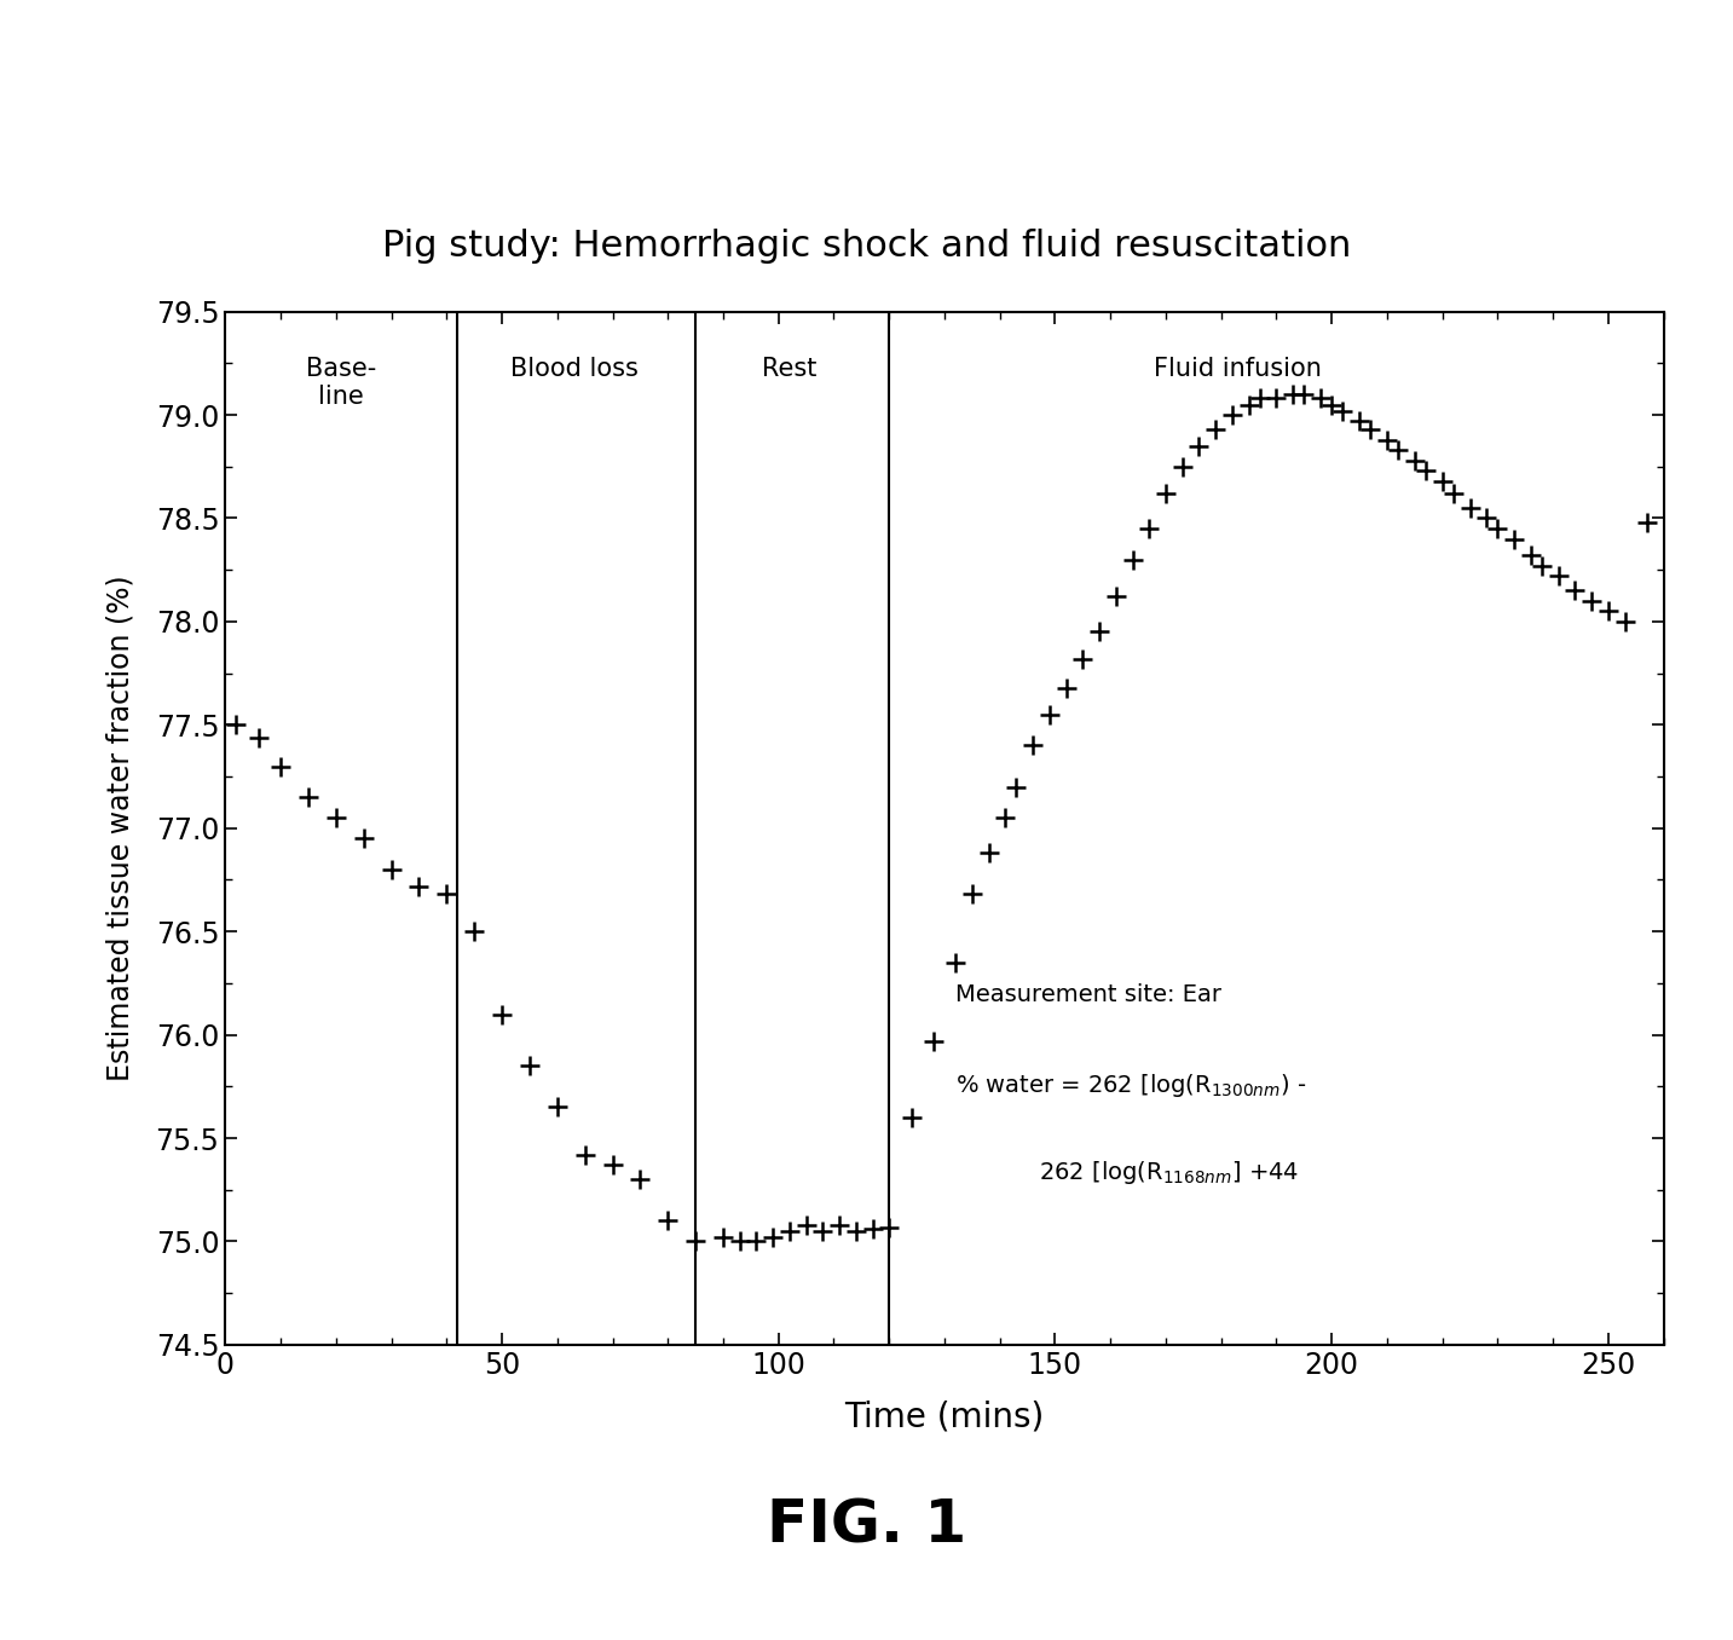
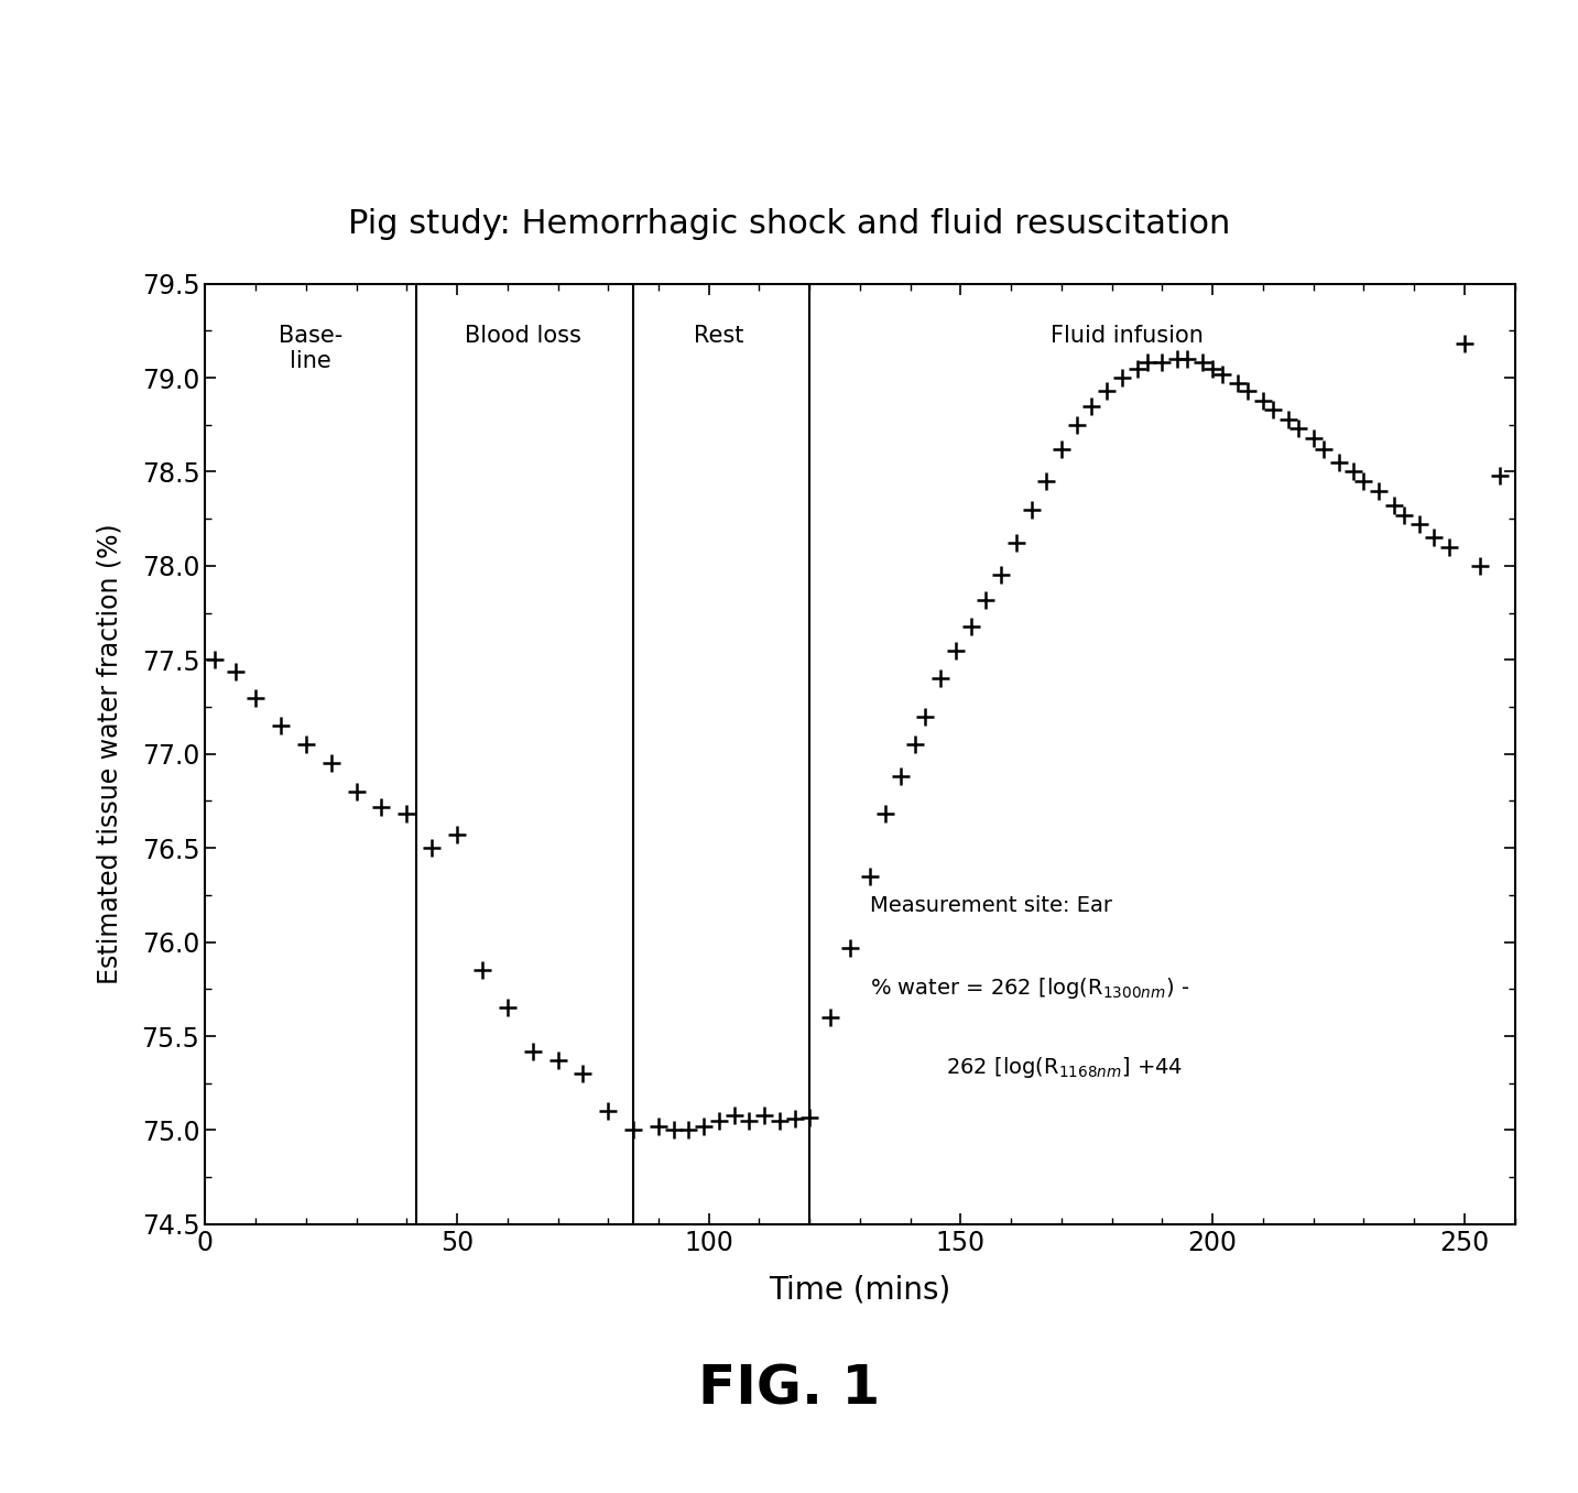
50: 76.10 -> 76.57
250: 78.05 -> 79.18
